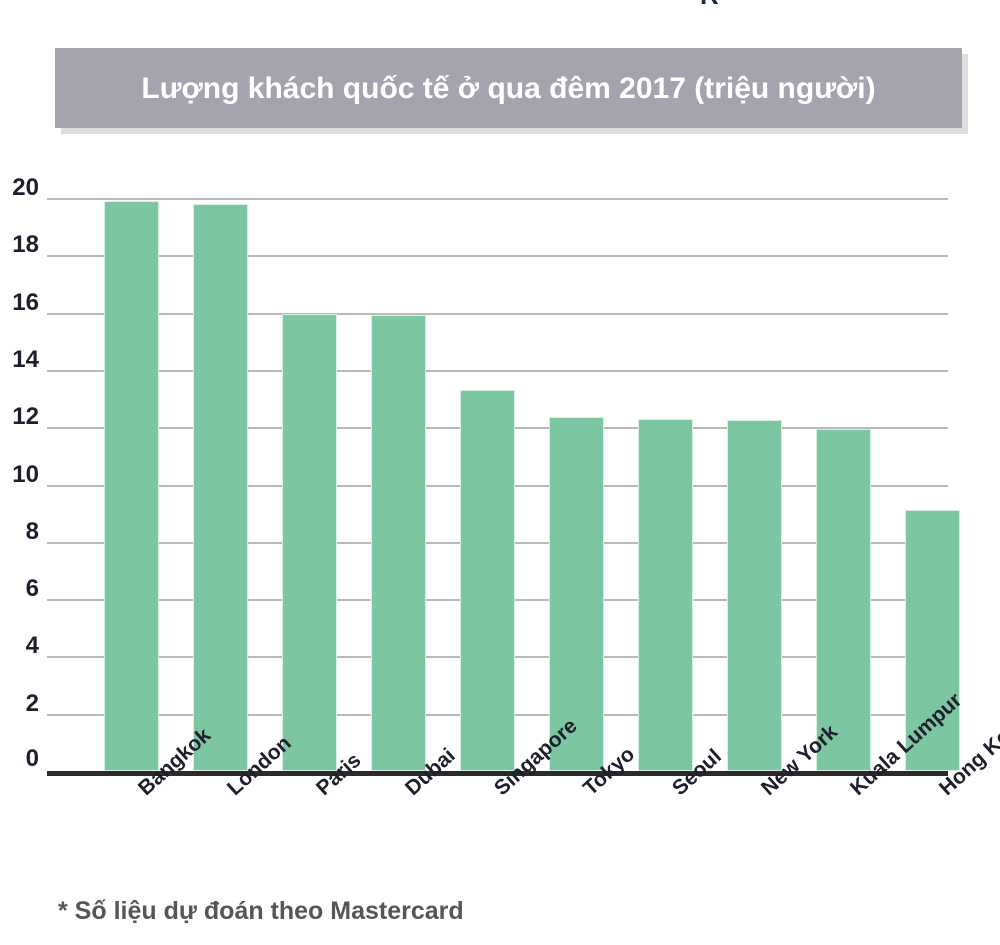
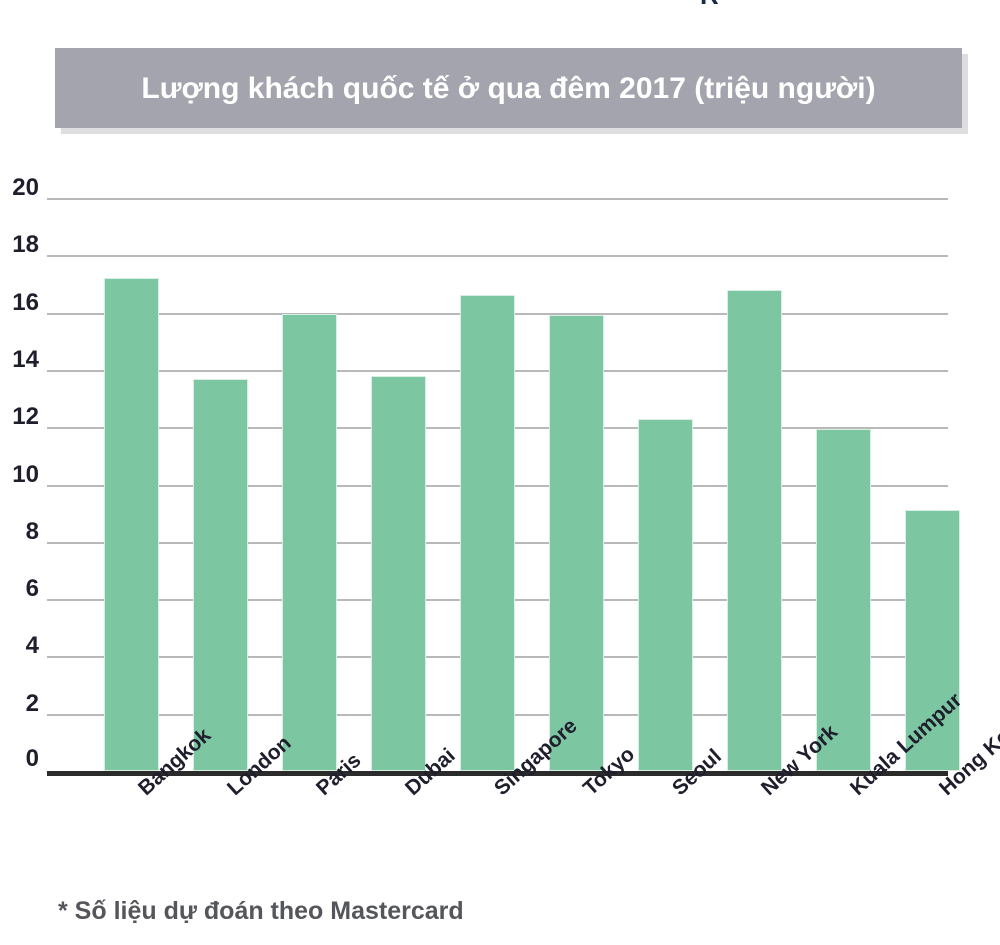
Bangkok: 19.9 -> 17.2
London: 19.8 -> 13.7
Dubai: 15.9 -> 13.8
Singapore: 13.3 -> 16.6
Tokyo: 12.3 -> 15.9
New York: 12.2 -> 16.8
